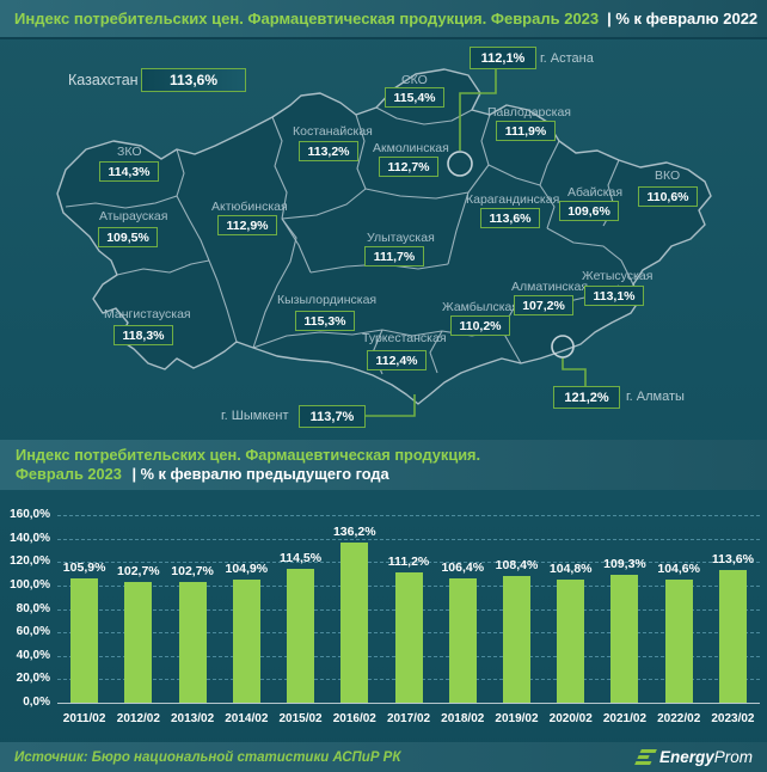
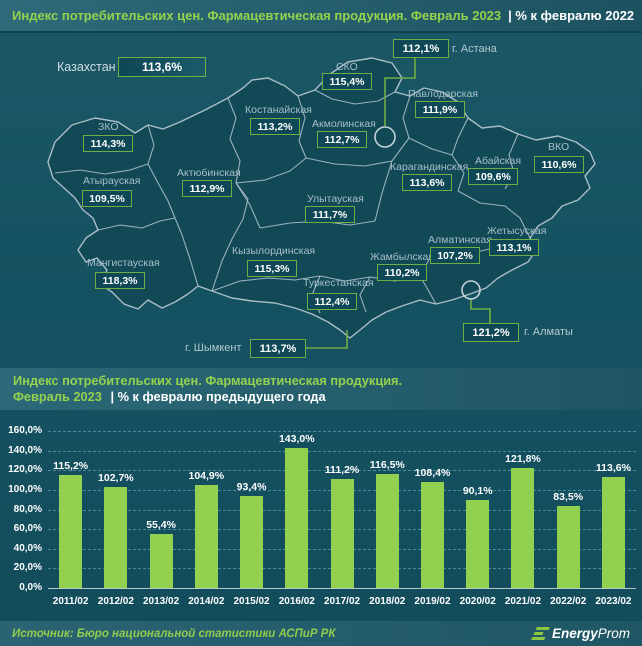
2011/02: 105,9% -> 115,2%
2013/02: 102,7% -> 55,4%
2015/02: 114,5% -> 93,4%
2016/02: 136,2% -> 143,0%
2018/02: 106,4% -> 116,5%
2020/02: 104,8% -> 90,1%
2021/02: 109,3% -> 121,8%
2022/02: 104,6% -> 83,5%
